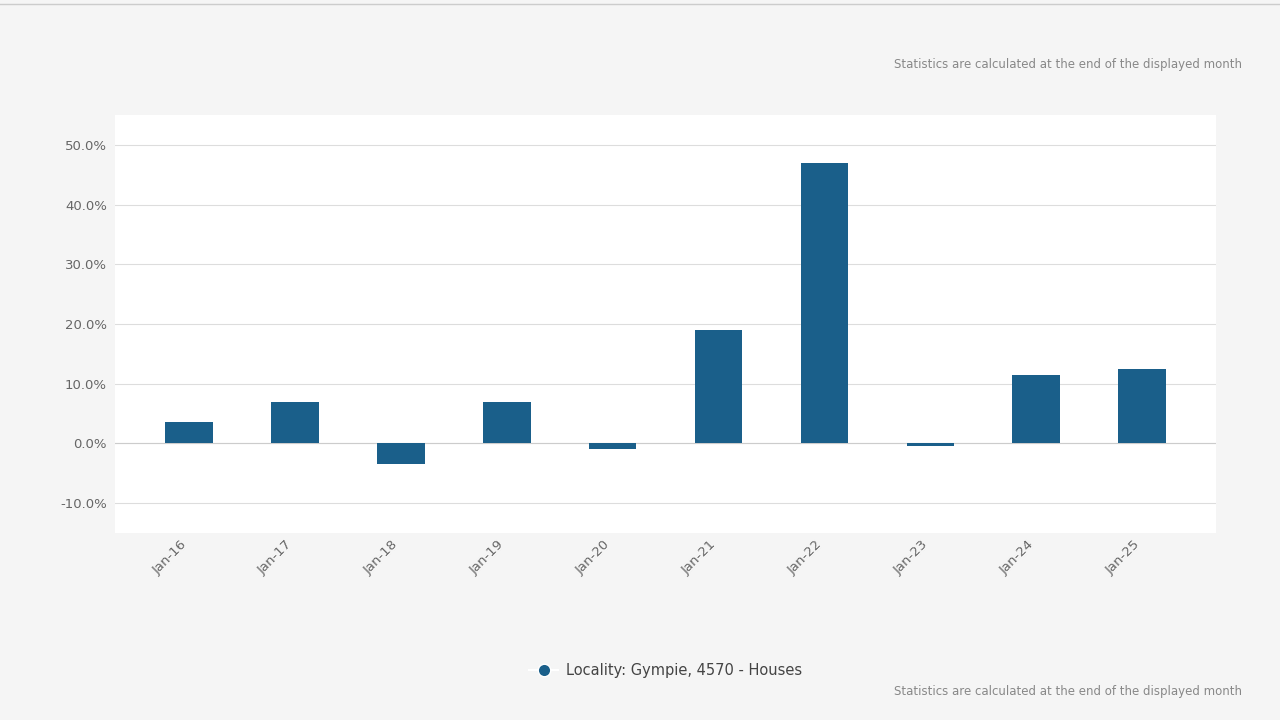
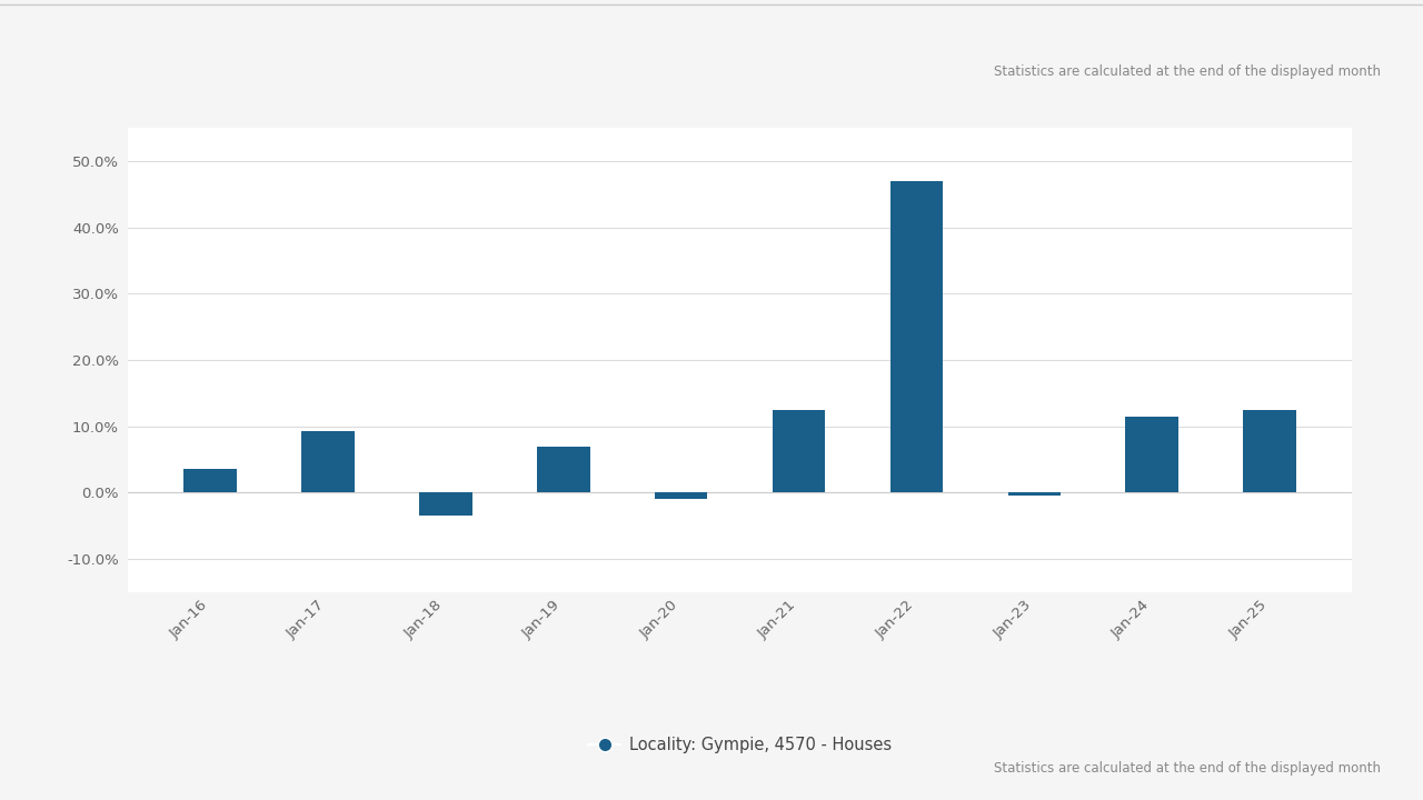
Jan-17: 7.0% -> 9.2%
Jan-21: 19.0% -> 12.4%
